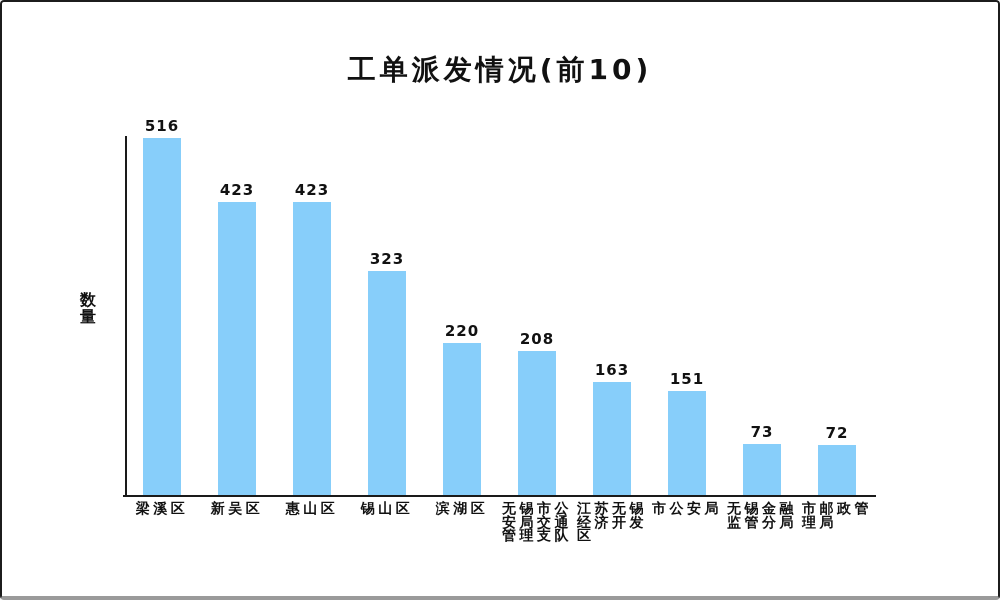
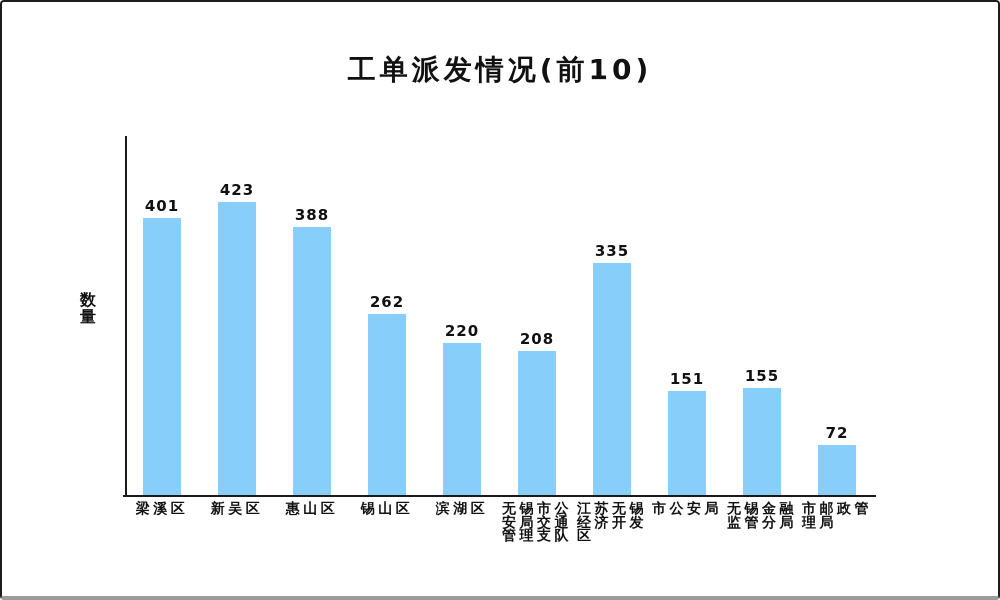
梁溪区: 516 -> 401
惠山区: 423 -> 388
锡山区: 323 -> 262
江苏无锡经济开发区: 163 -> 335
无锡金融监管分局: 73 -> 155
